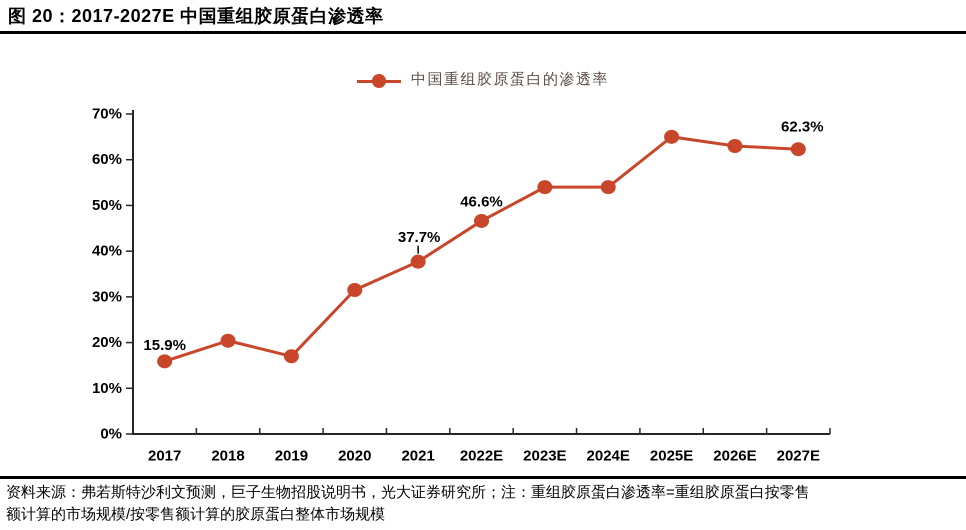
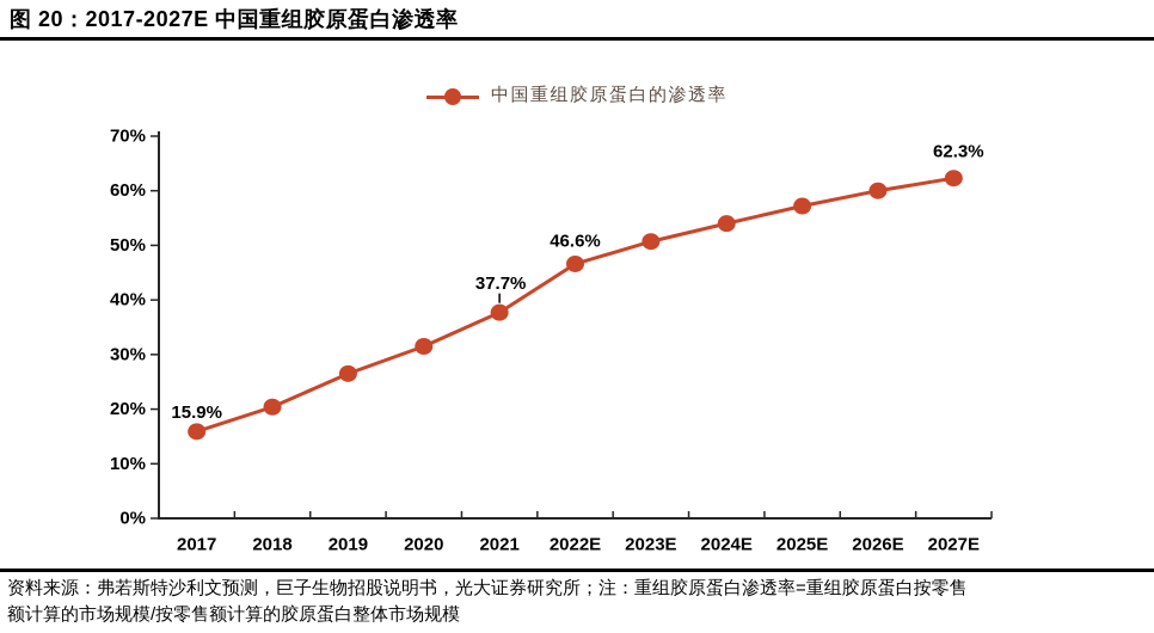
2019: 17% -> 26%
2023E: 54% -> 51%
2025E: 65% -> 57%
2026E: 63% -> 60%
